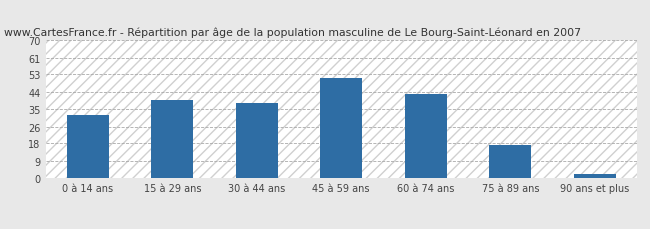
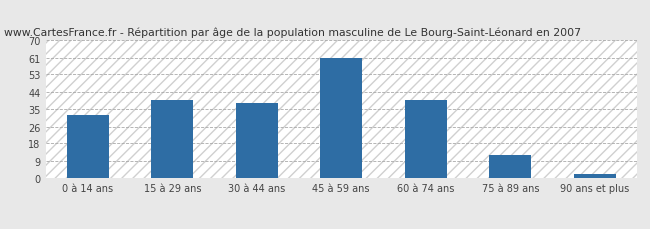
45 à 59 ans: 51 -> 61
60 à 74 ans: 43 -> 40
75 à 89 ans: 17 -> 12
